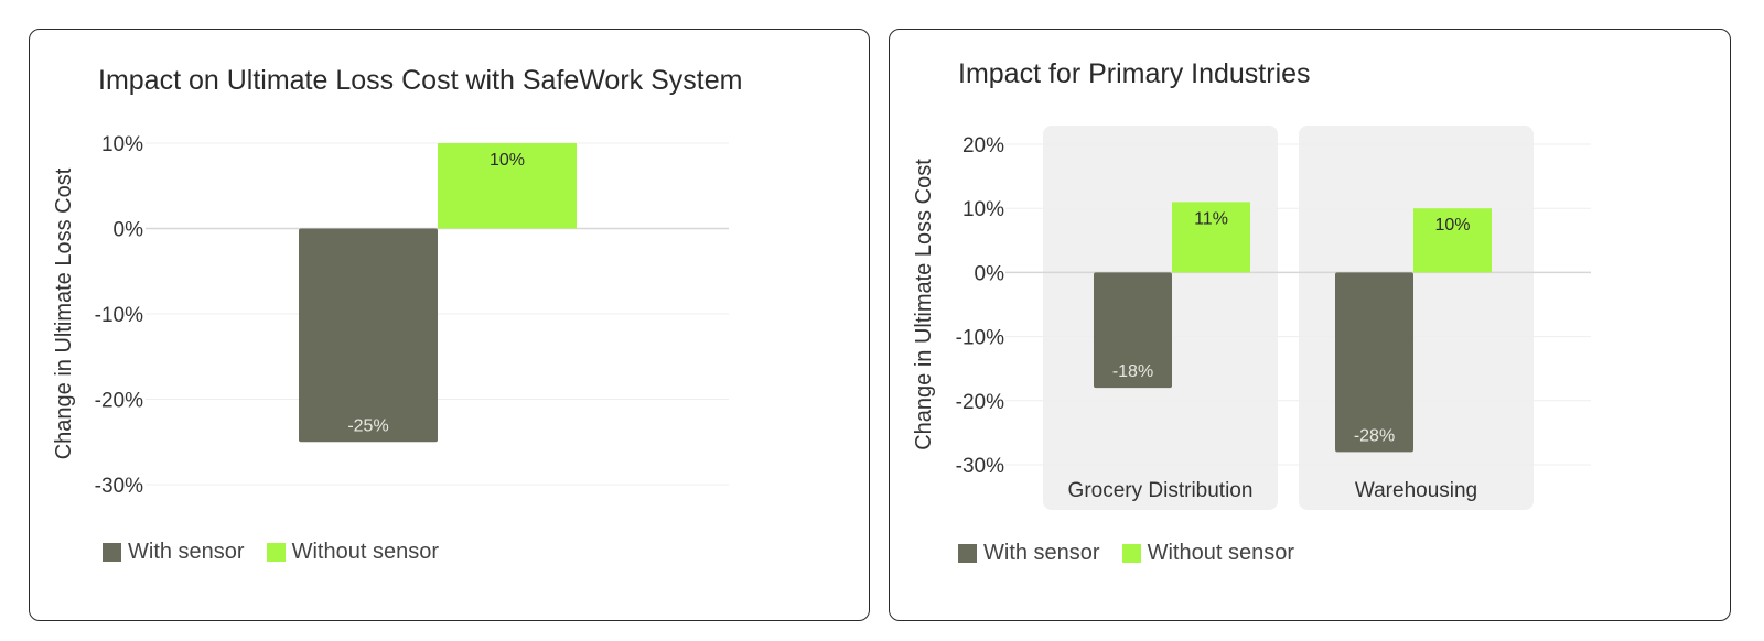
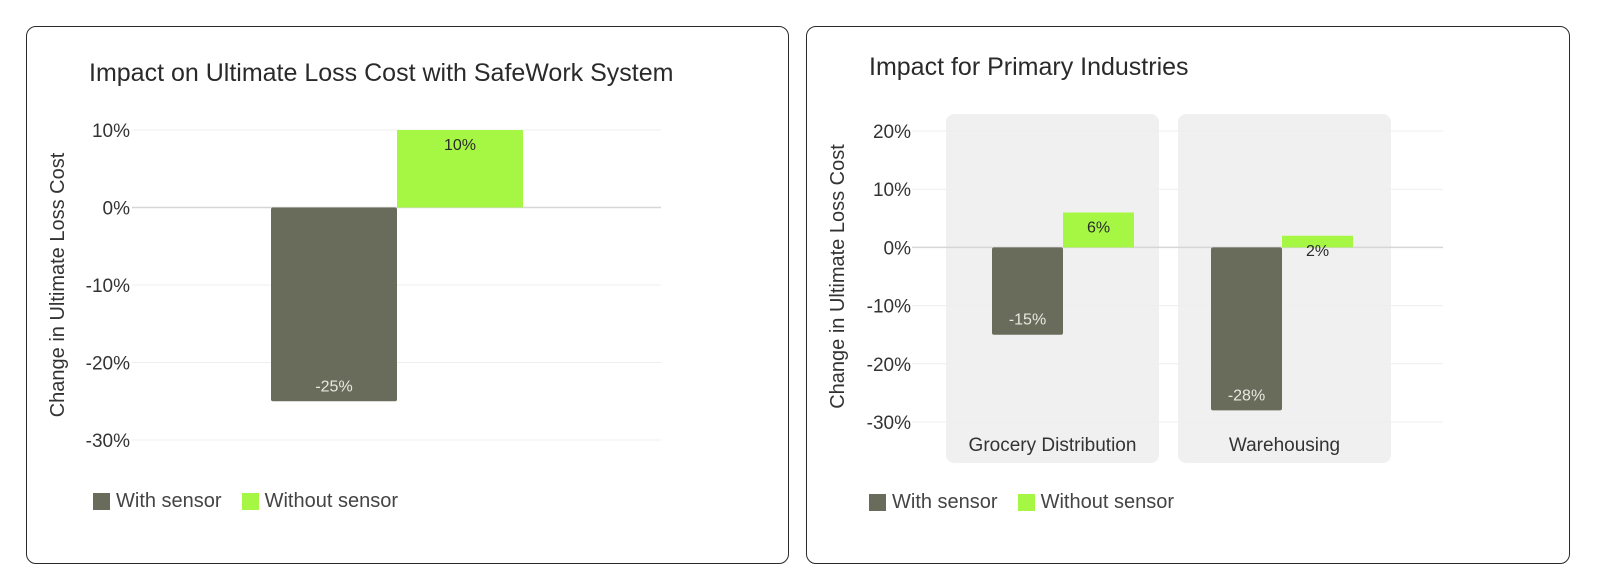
Impact for Primary Industries/With sensor/Grocery Distribution: -18% -> -15%
Impact for Primary Industries/Without sensor/Grocery Distribution: 11% -> 6%
Impact for Primary Industries/Without sensor/Warehousing: 10% -> 2%
